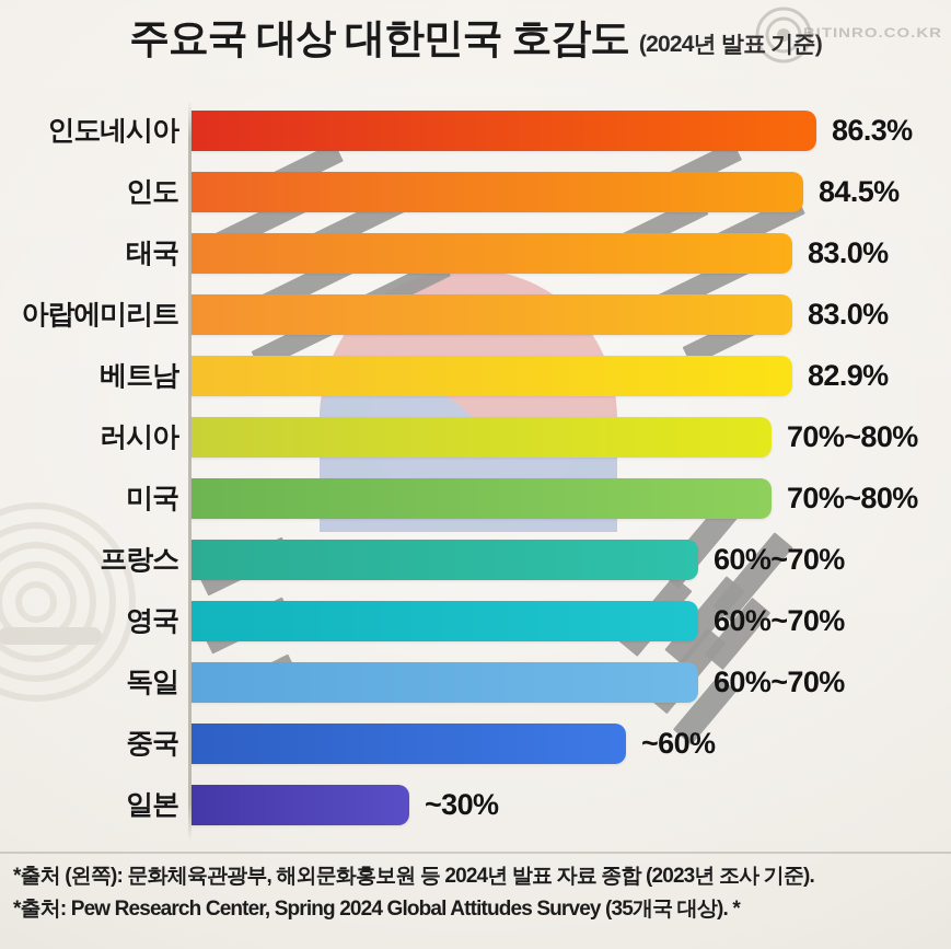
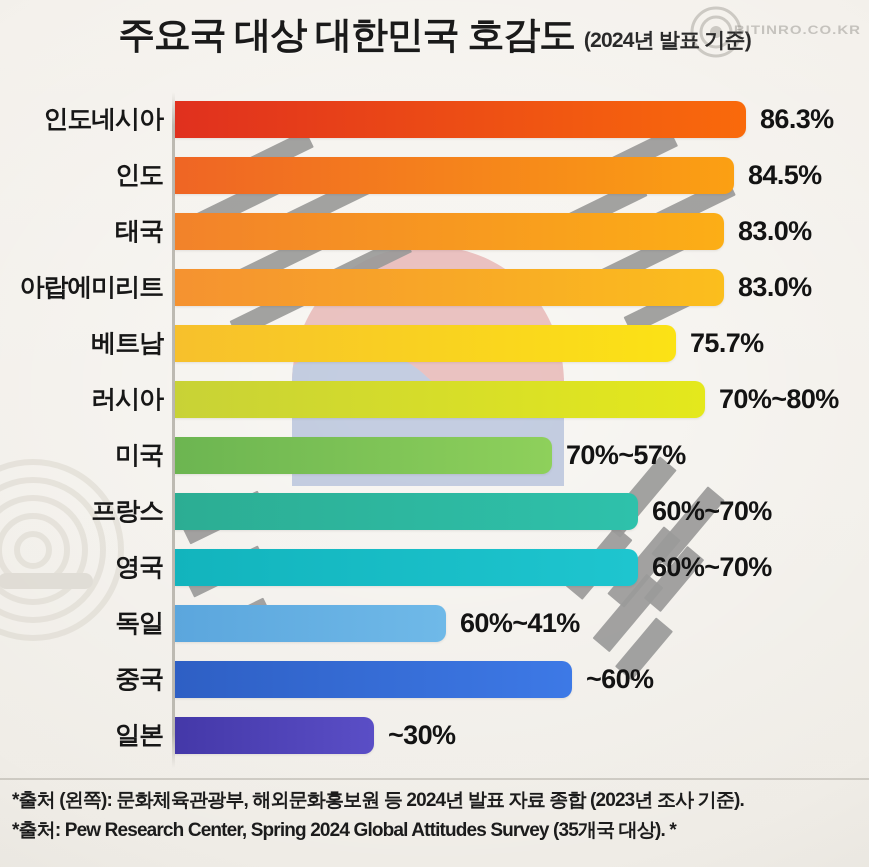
베트남: 82.9% -> 75.7%
미국: 80 -> 57
독일: 70 -> 41
